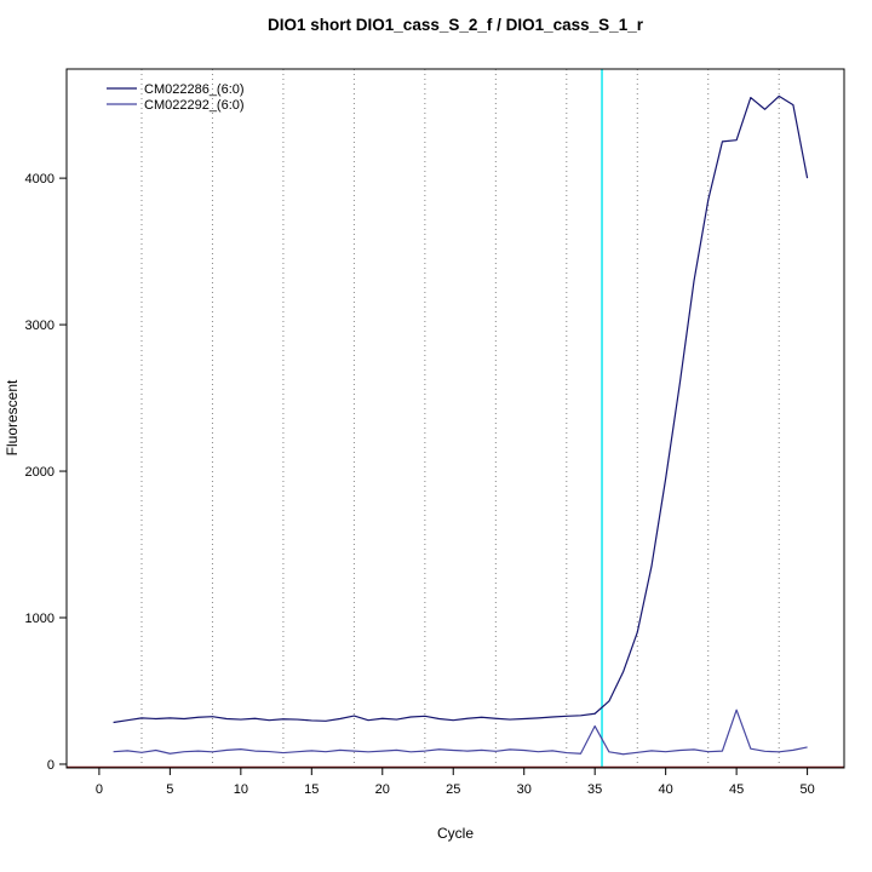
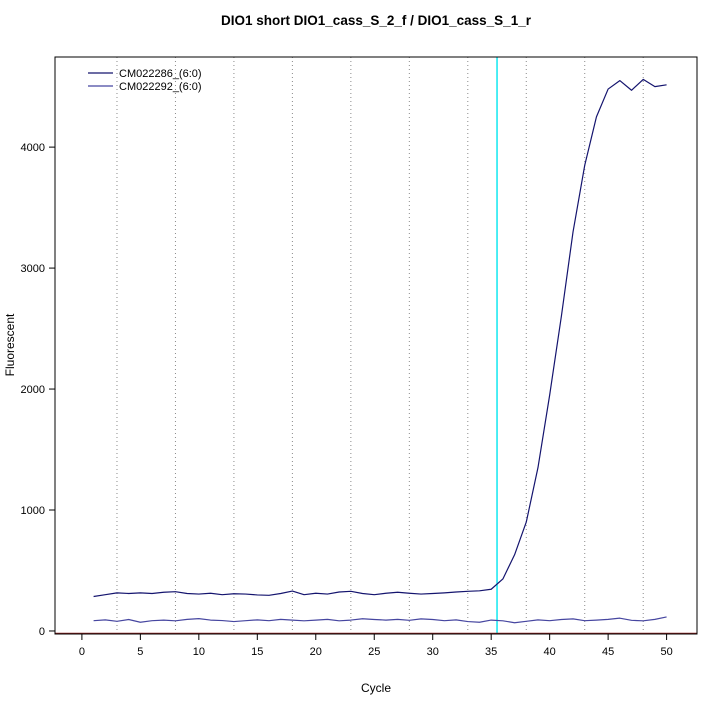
CM022292_(6:0)/35: 260 -> 90
CM022286_(6:0)/45: 4260 -> 4480
CM022292_(6:0)/45: 370 -> 100
CM022286_(6:0)/50: 4000 -> 4520
